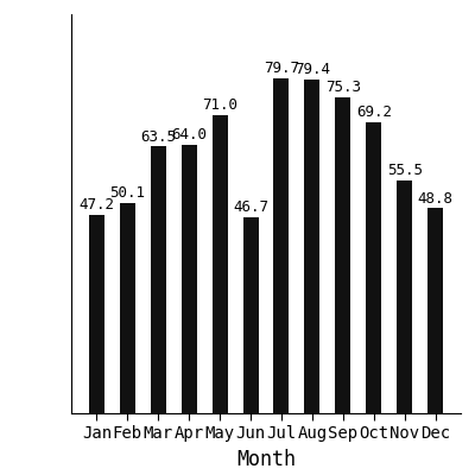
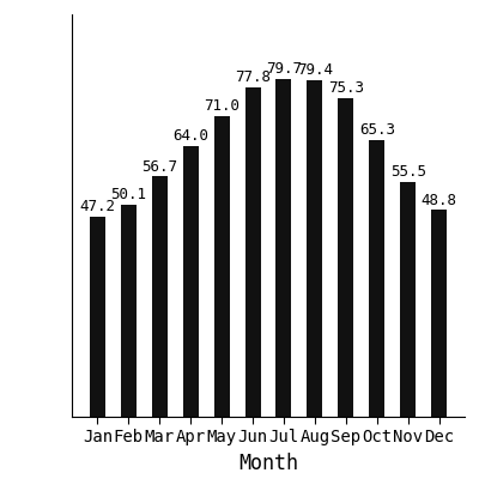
Mar: 63.5 -> 56.7
Jun: 46.7 -> 77.8
Oct: 69.2 -> 65.3
